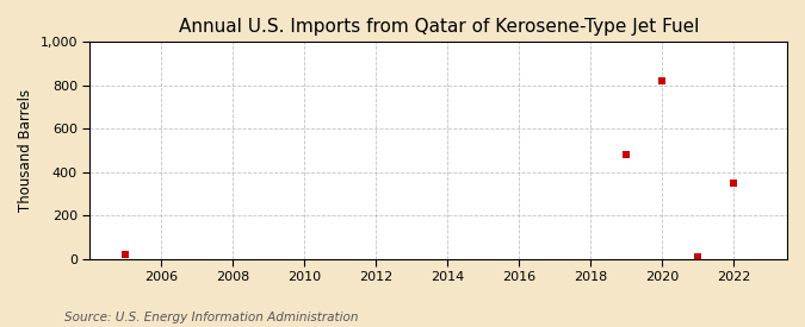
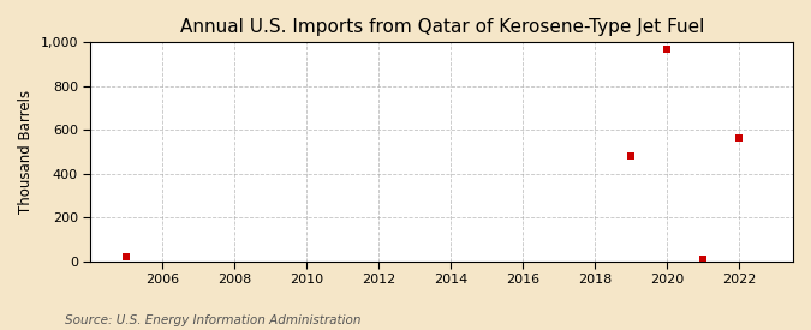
2020: 820 -> 970
2022: 350 -> 560
